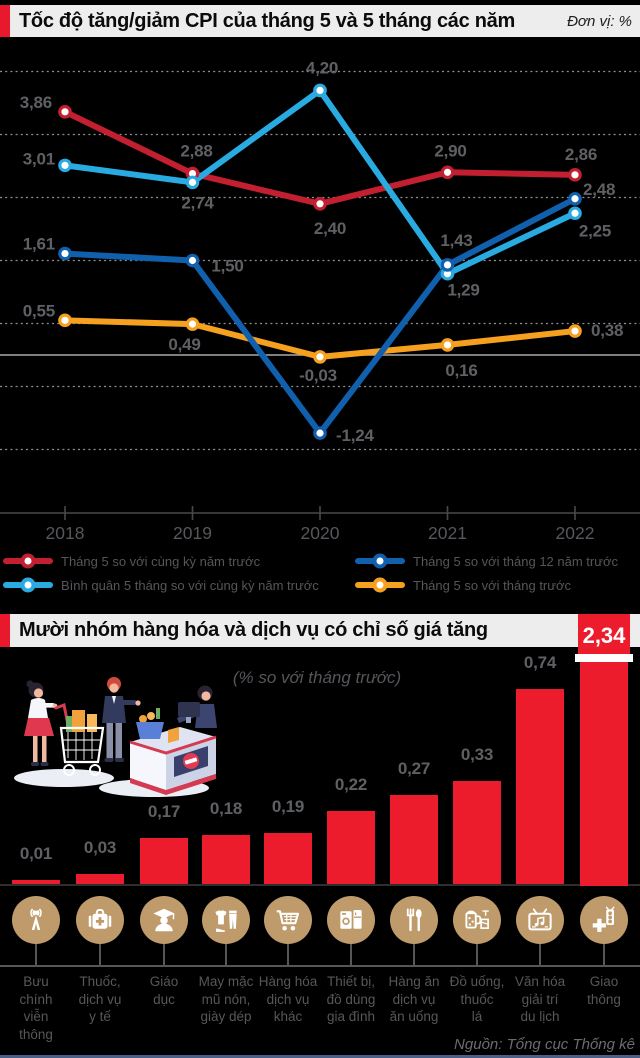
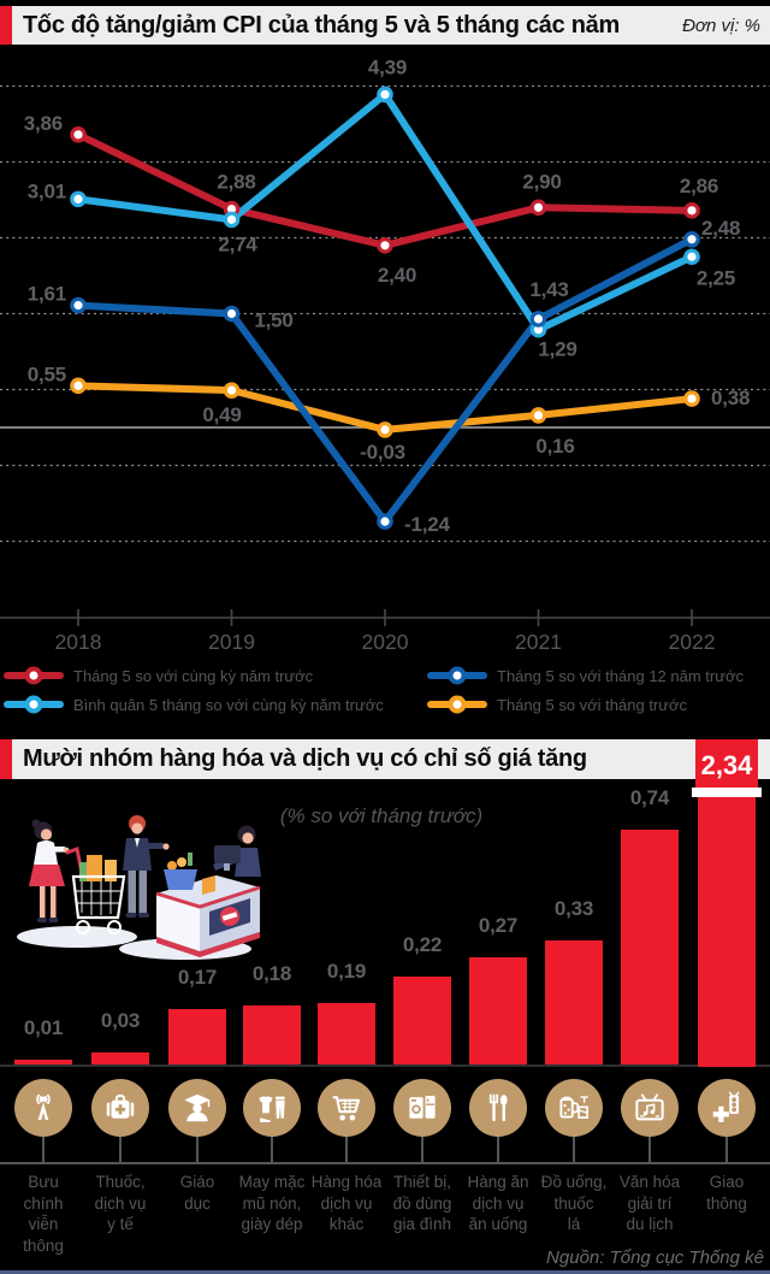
Tốc độ tăng/giảm CPI của tháng 5 và 5 tháng các năm/Bình quân 5 tháng so với cùng kỳ năm trước/2020: 4,20 -> 4,39
